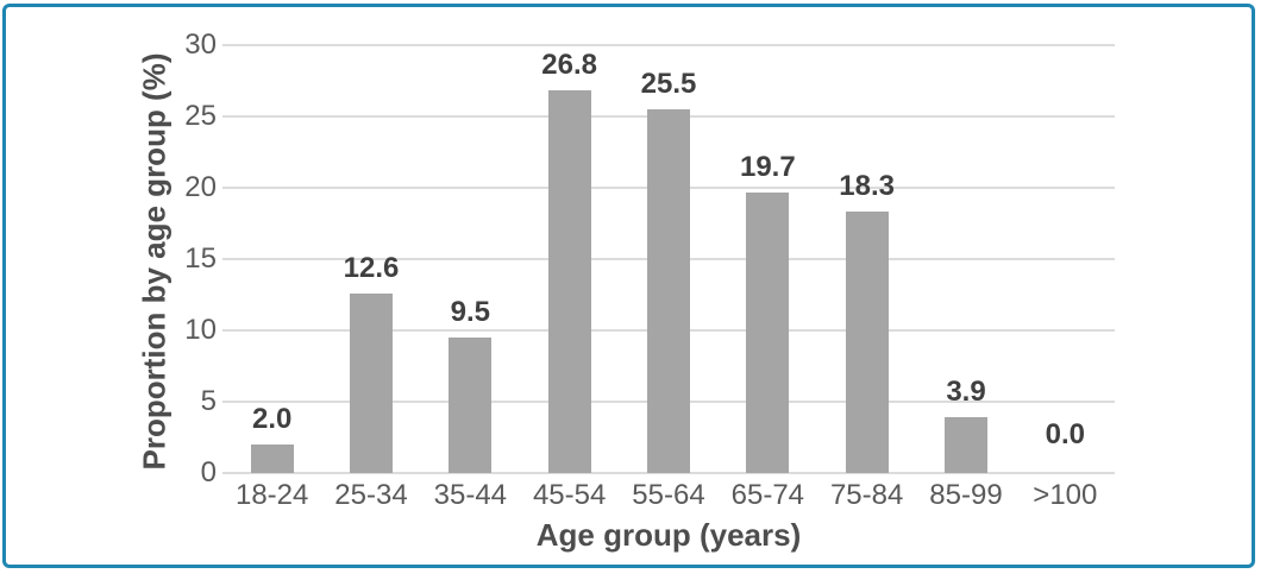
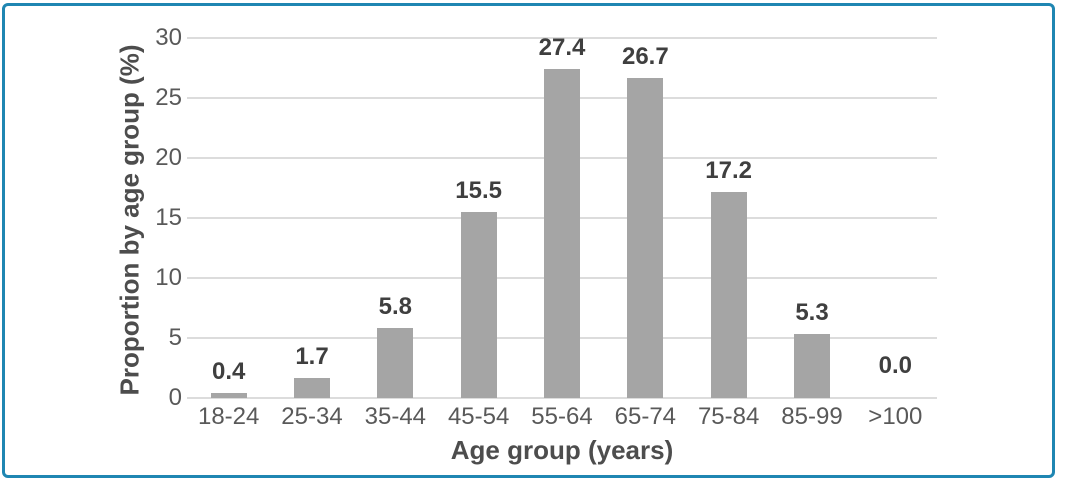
18-24: 2.0 -> 0.4
25-34: 12.6 -> 1.7
35-44: 9.5 -> 5.8
45-54: 26.8 -> 15.5
55-64: 25.5 -> 27.4
65-74: 19.7 -> 26.7
75-84: 18.3 -> 17.2
85-99: 3.9 -> 5.3
